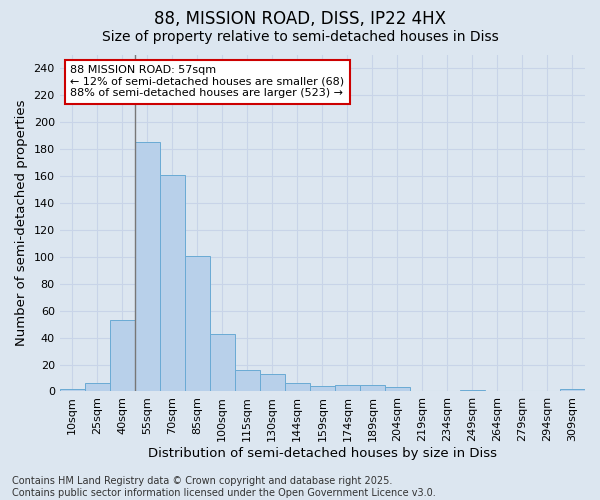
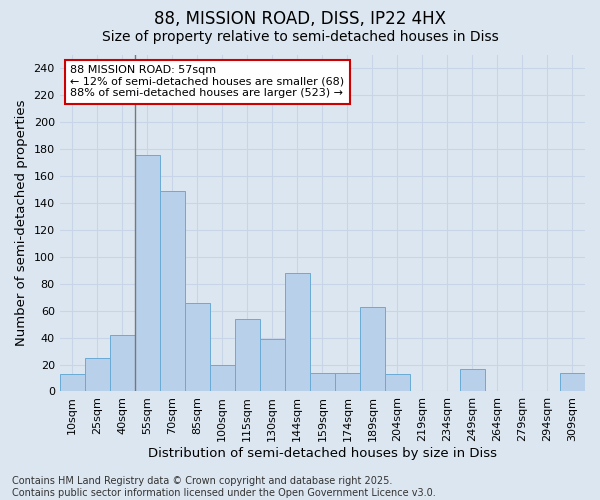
10sqm: 2 -> 13
25sqm: 6 -> 25
40sqm: 53 -> 42
55sqm: 185 -> 176
70sqm: 161 -> 149
85sqm: 101 -> 66
100sqm: 43 -> 20
115sqm: 16 -> 54
130sqm: 13 -> 39
144sqm: 6 -> 88
159sqm: 4 -> 14
174sqm: 5 -> 14
189sqm: 5 -> 63
204sqm: 3 -> 13
249sqm: 1 -> 17
309sqm: 2 -> 14
